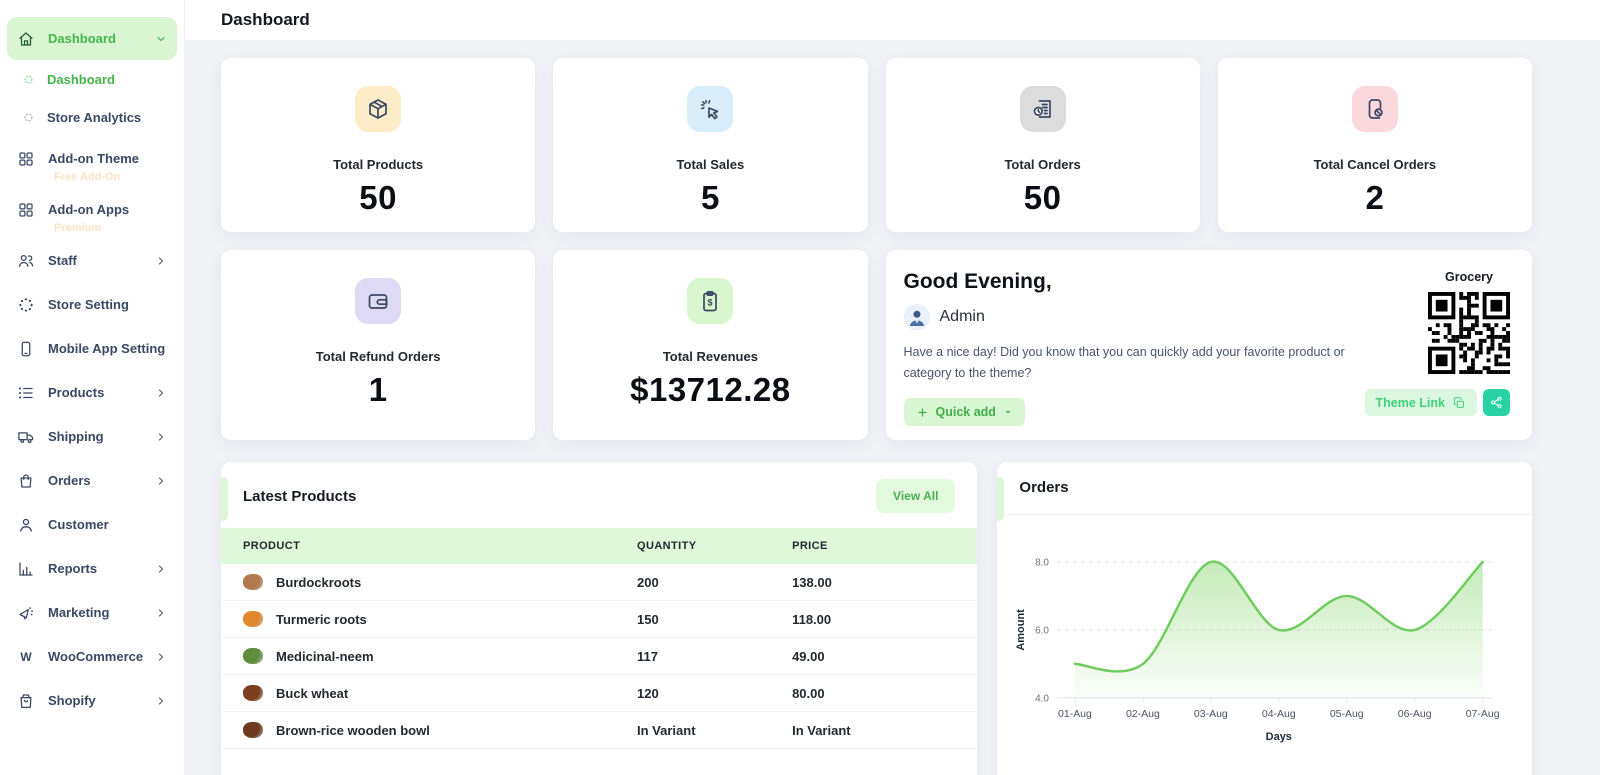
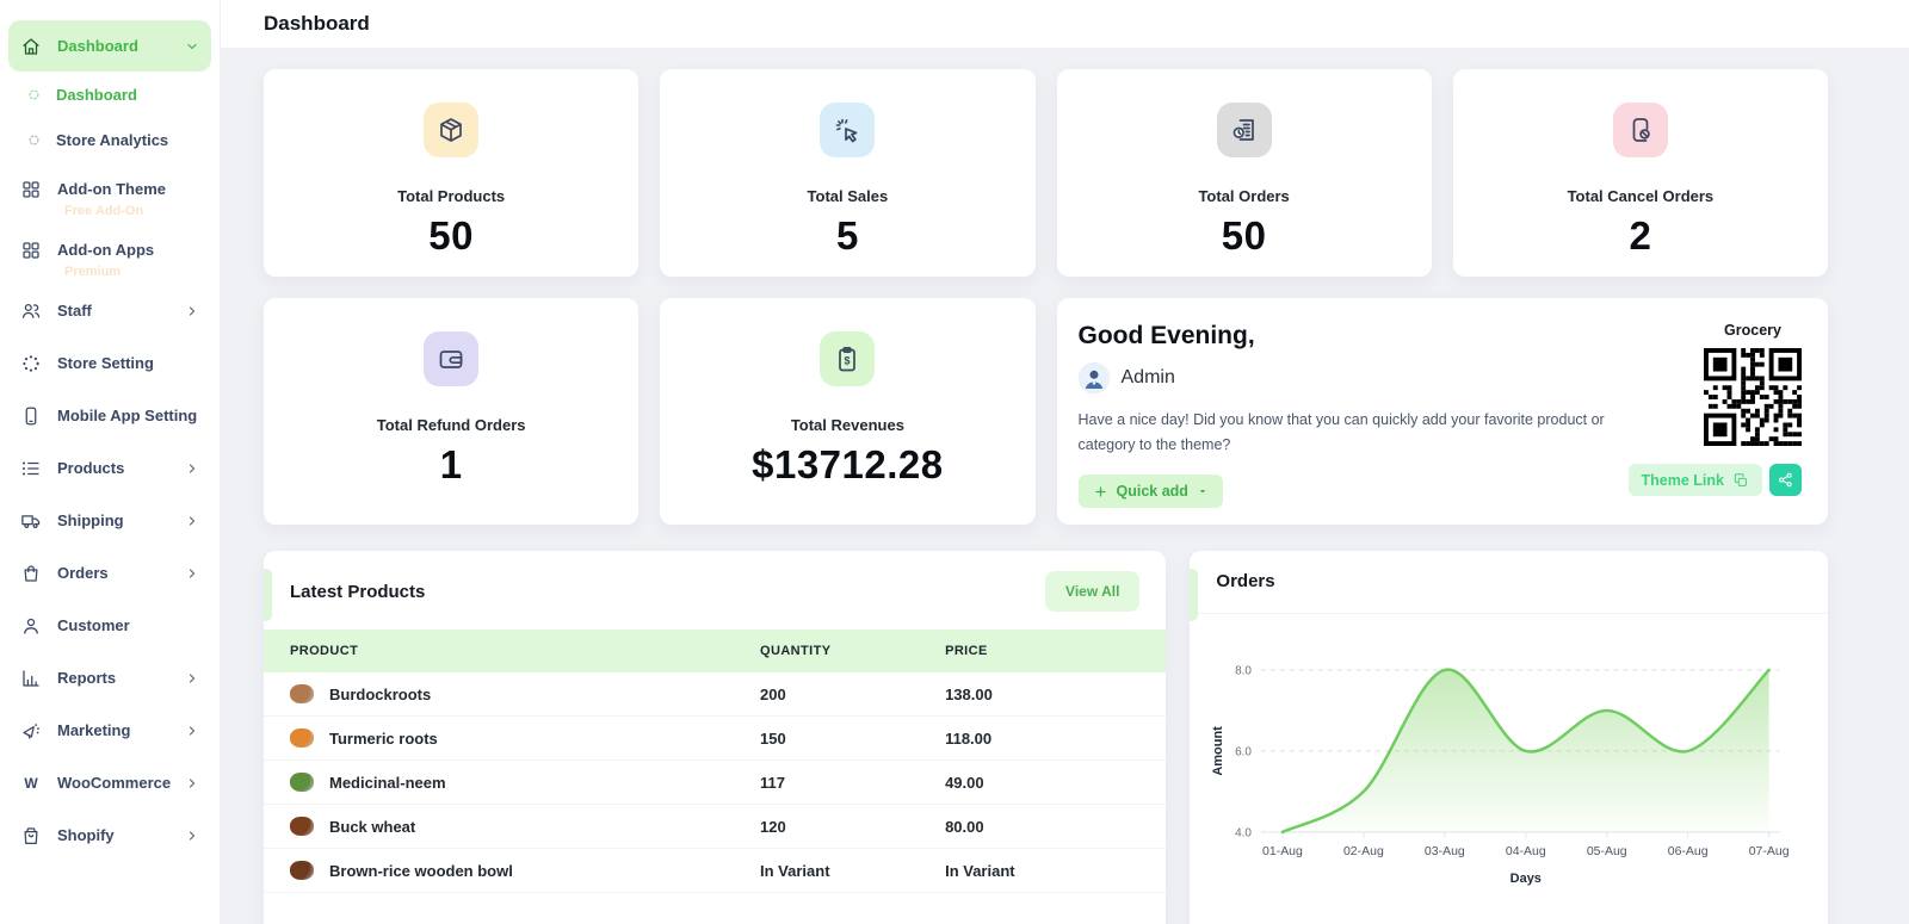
01-Aug: 5 -> 4
